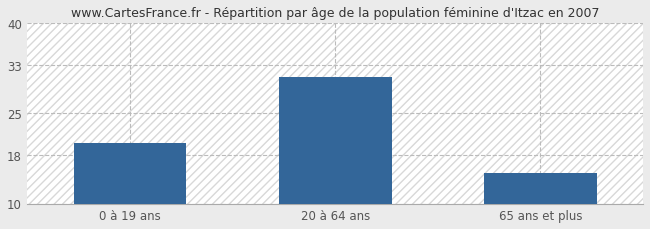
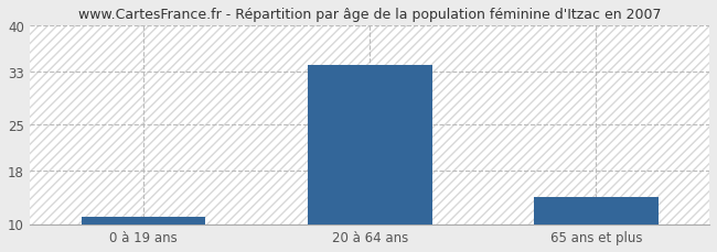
0 à 19 ans: 20 -> 11
20 à 64 ans: 31 -> 34
65 ans et plus: 15 -> 14
